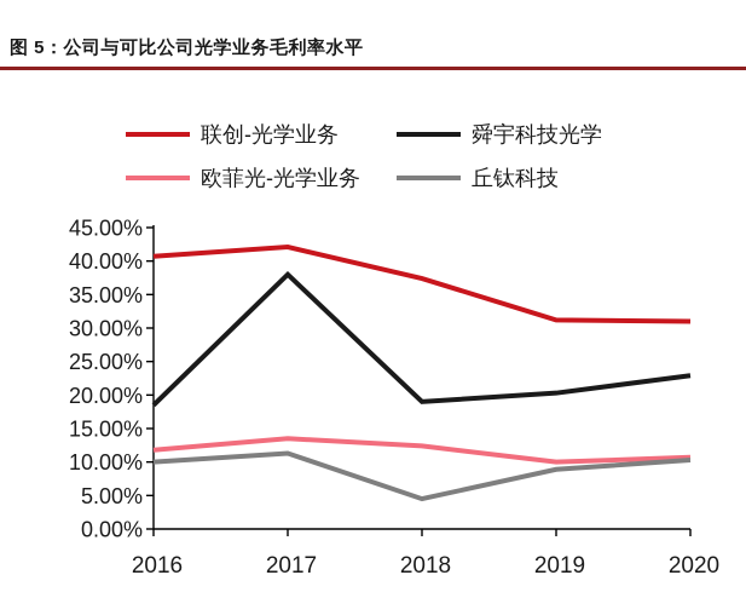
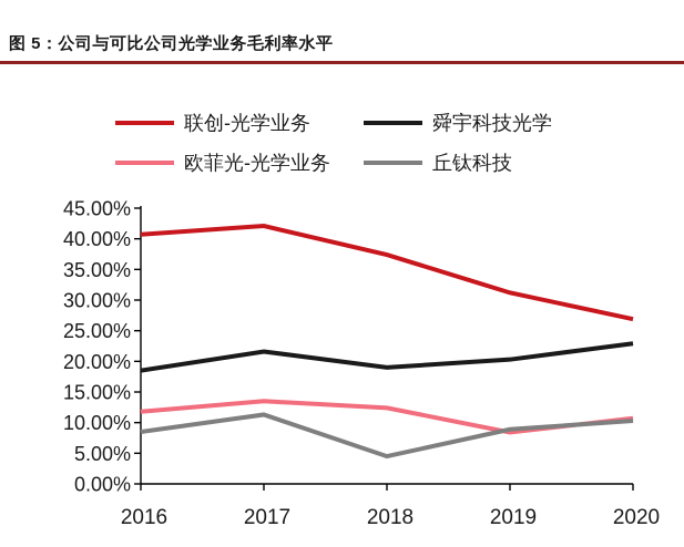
丘钛科技/2016: 10% -> 8%
舜宇科技光学/2017: 38% -> 22%
欧菲光-光学业务/2019: 10% -> 8%
联创-光学业务/2020: 31% -> 27%
